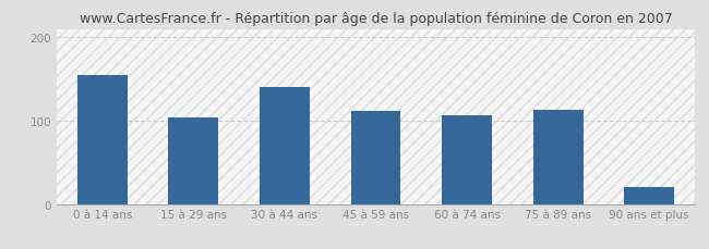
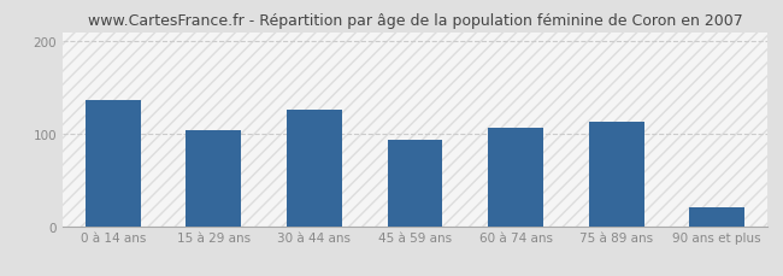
0 à 14 ans: 155 -> 136
30 à 44 ans: 140 -> 126
45 à 59 ans: 112 -> 94
